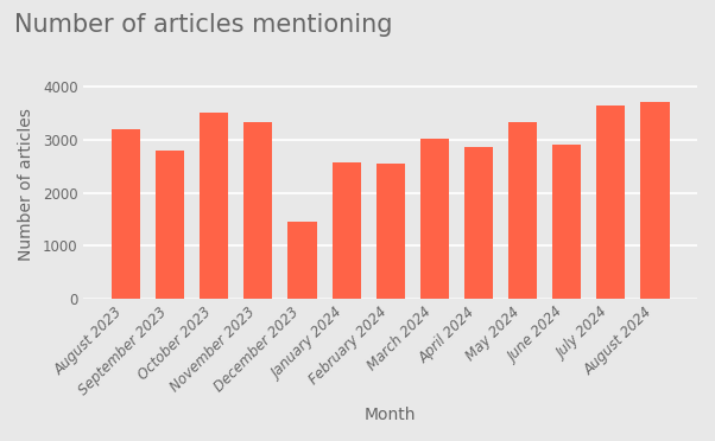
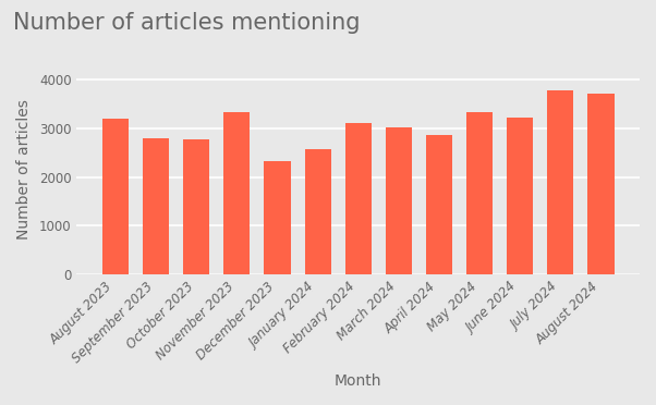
October 2023: 3500 -> 2780
December 2023: 1450 -> 2320
February 2024: 2550 -> 3110
June 2024: 2900 -> 3230
July 2024: 3650 -> 3780
